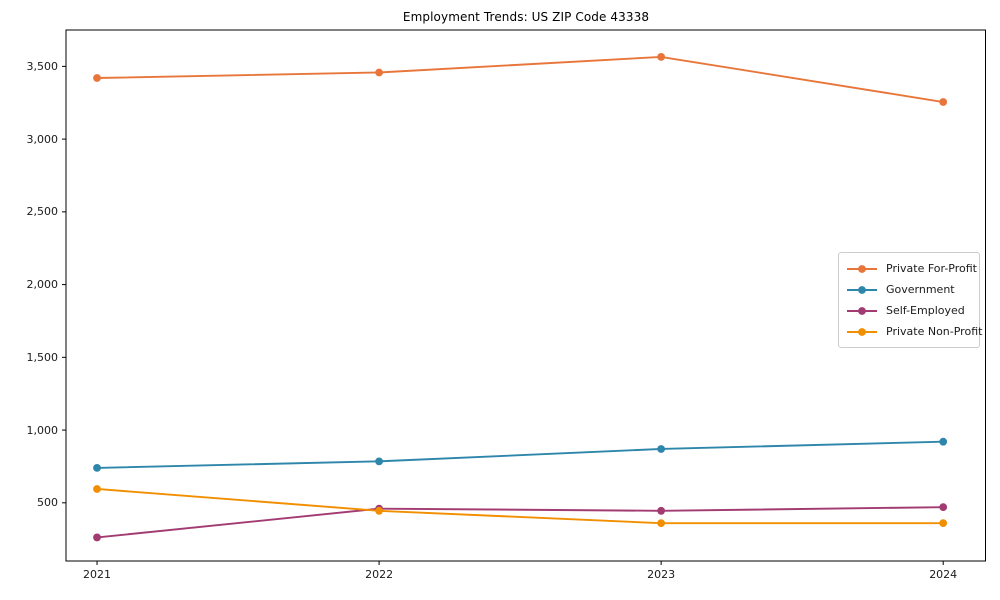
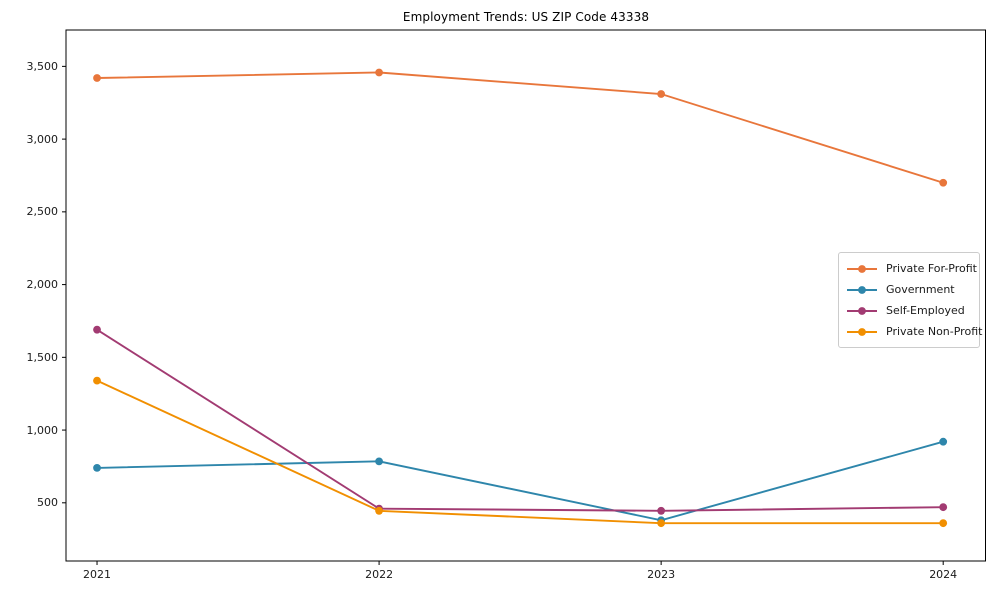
Self-Employed/2021: 260 -> 1690
Private Non-Profit/2021: 600 -> 1340
Private For-Profit/2023: 3560 -> 3310
Government/2023: 870 -> 380
Private For-Profit/2024: 3260 -> 2700
